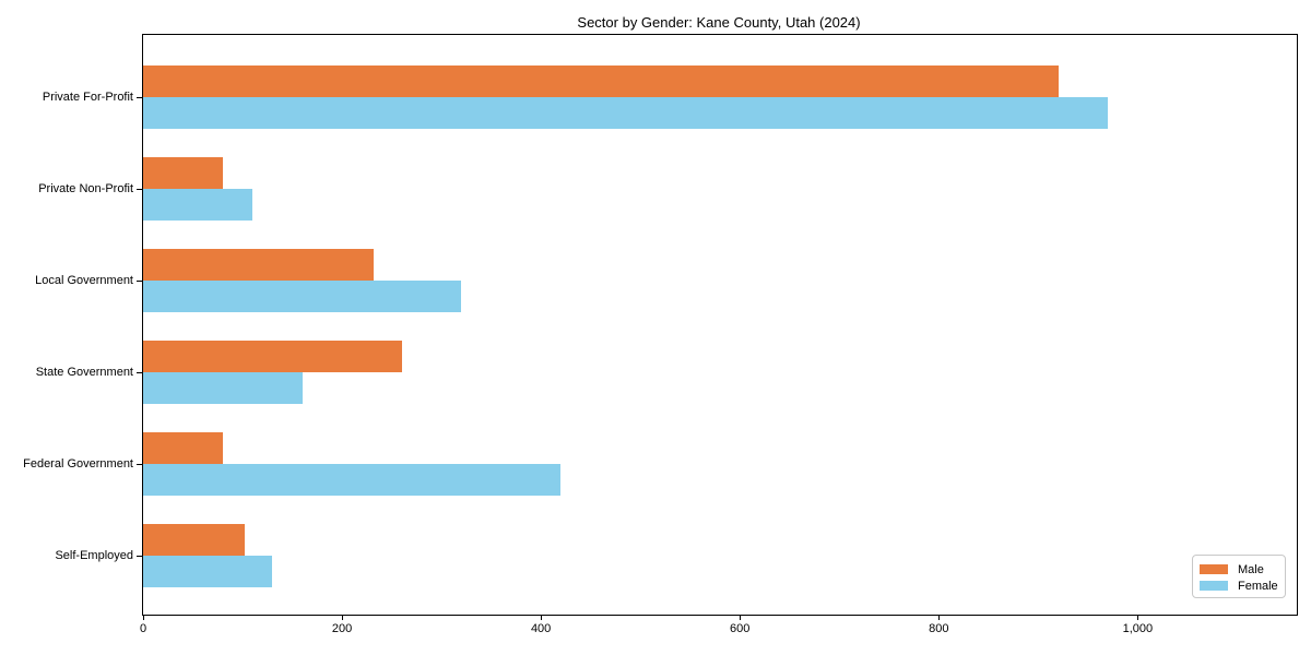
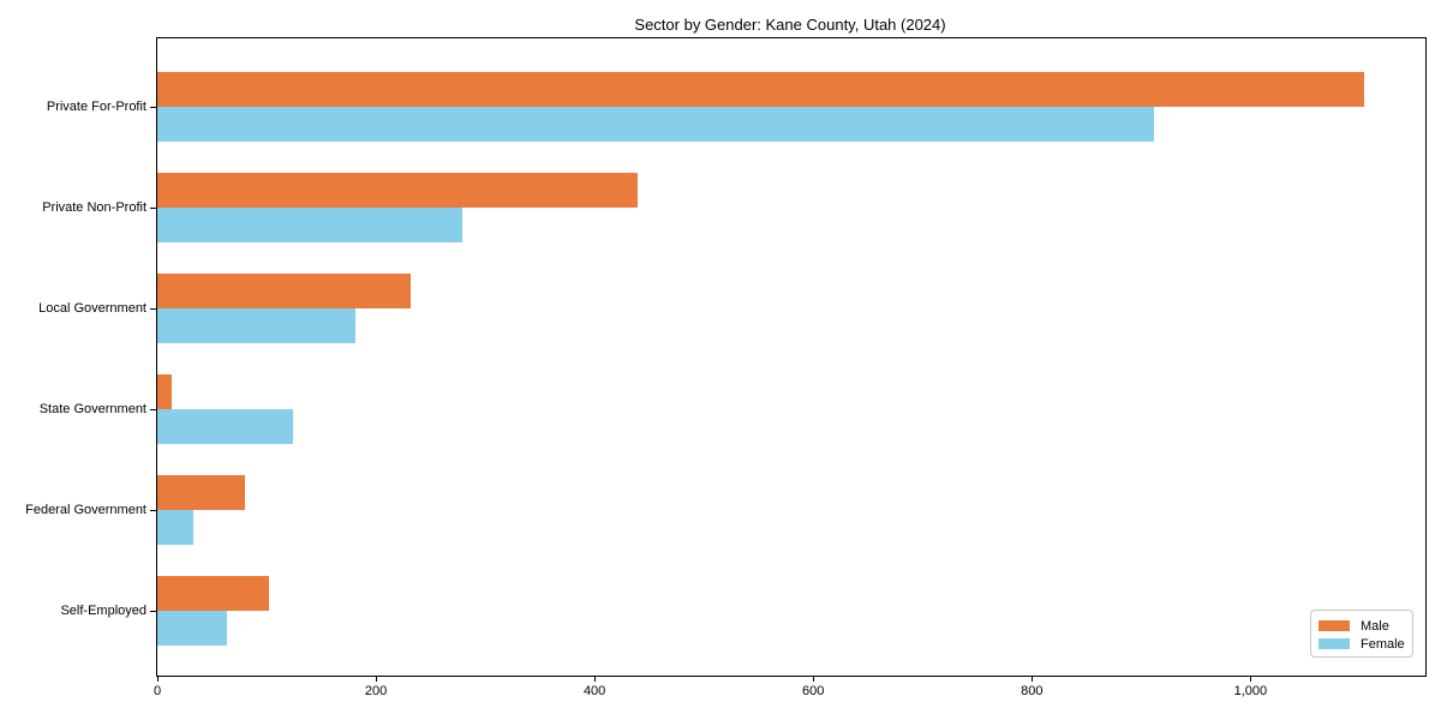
Male/Private For-Profit: 920 -> 1100
Female/Private For-Profit: 970 -> 910
Male/Private Non-Profit: 80 -> 440
Female/Private Non-Profit: 110 -> 280
Female/Local Government: 320 -> 180
Male/State Government: 260 -> 10
Female/State Government: 160 -> 120
Female/Federal Government: 420 -> 30
Female/Self-Employed: 130 -> 60
